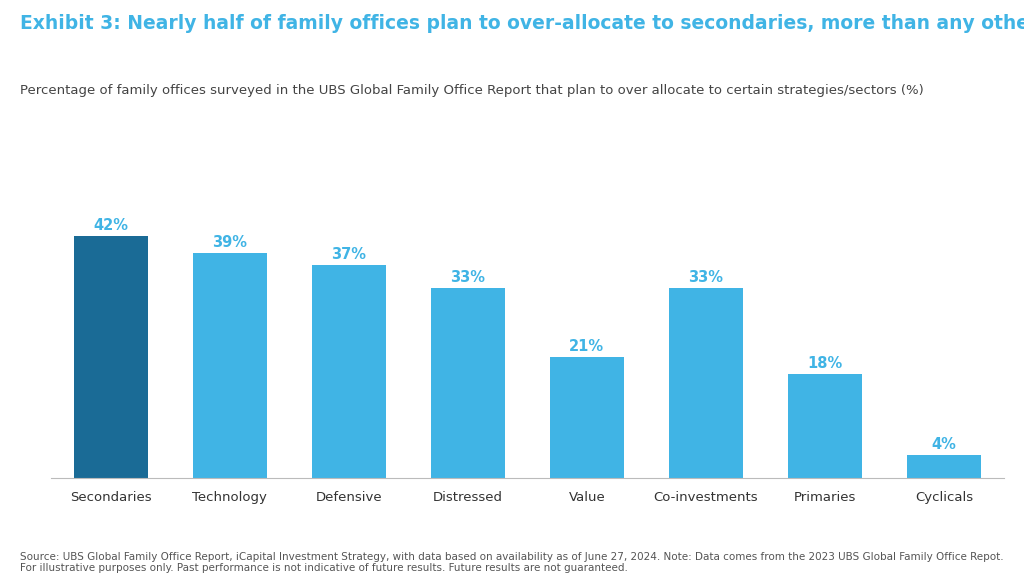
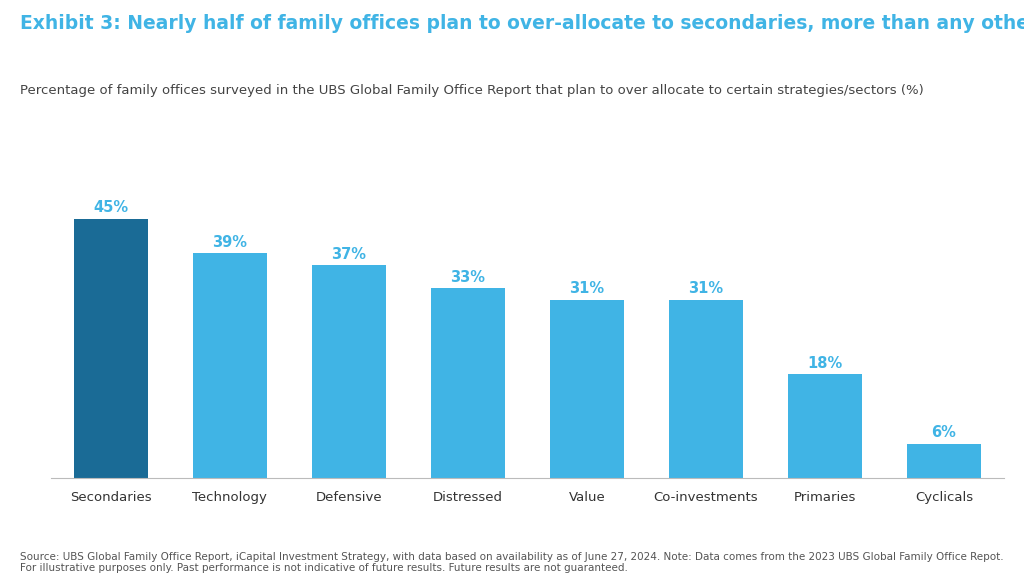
Secondaries: 42% -> 45%
Value: 21% -> 31%
Co-investments: 33% -> 31%
Cyclicals: 4% -> 6%
